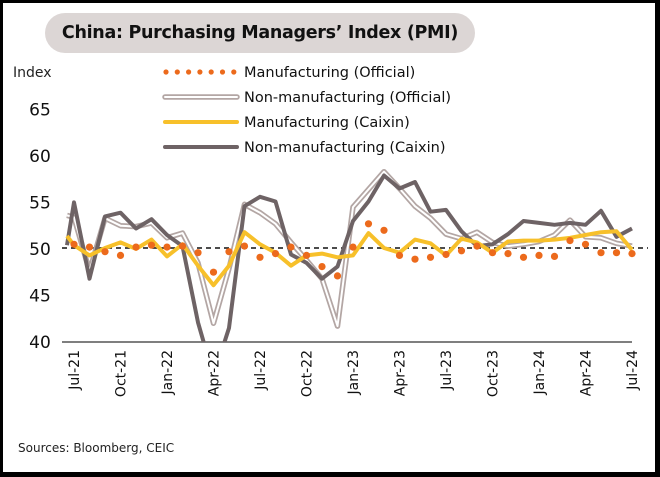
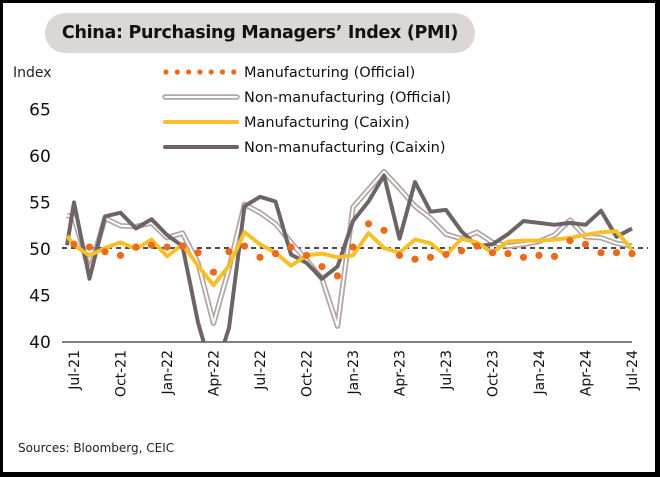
Non-manufacturing (Caixin)/Apr-23: 56 -> 51
